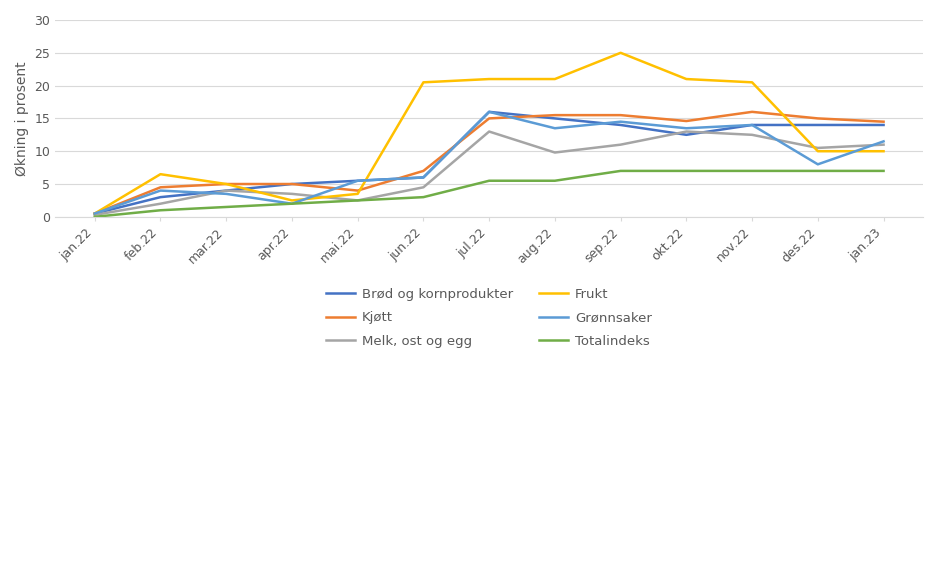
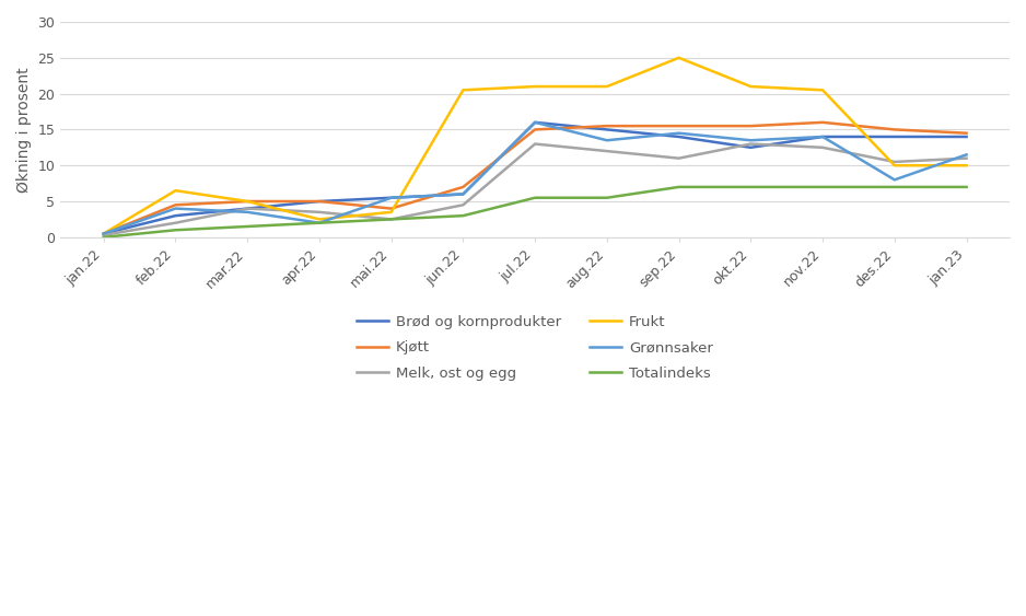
Melk, ost og egg/aug.22: 9.8 -> 12.0
Kjøtt/okt.22: 14.6 -> 15.5
